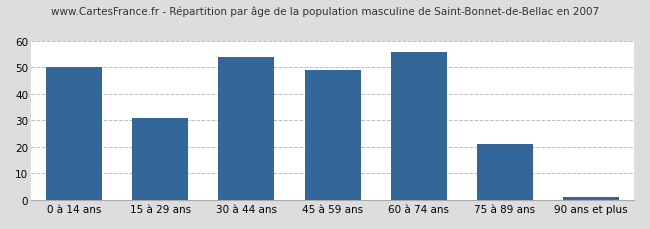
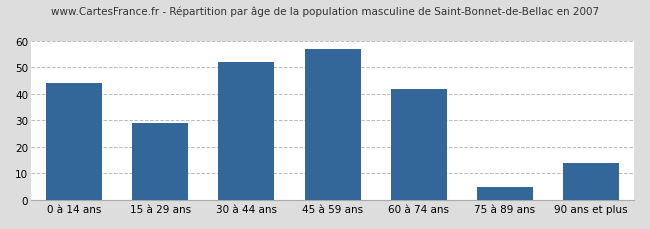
0 à 14 ans: 50 -> 44
15 à 29 ans: 31 -> 29
30 à 44 ans: 54 -> 52
45 à 59 ans: 49 -> 57
60 à 74 ans: 56 -> 42
75 à 89 ans: 21 -> 5
90 ans et plus: 1 -> 14
